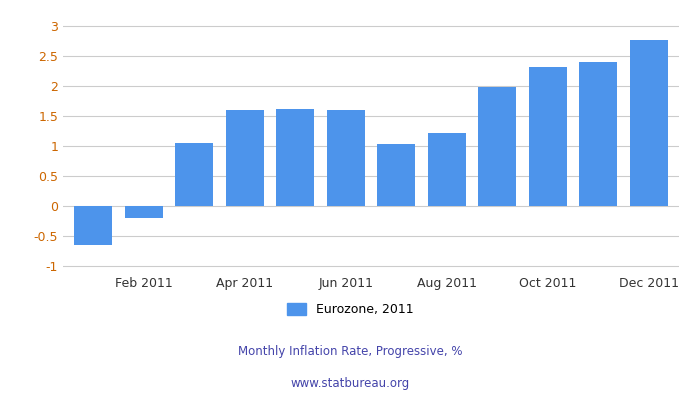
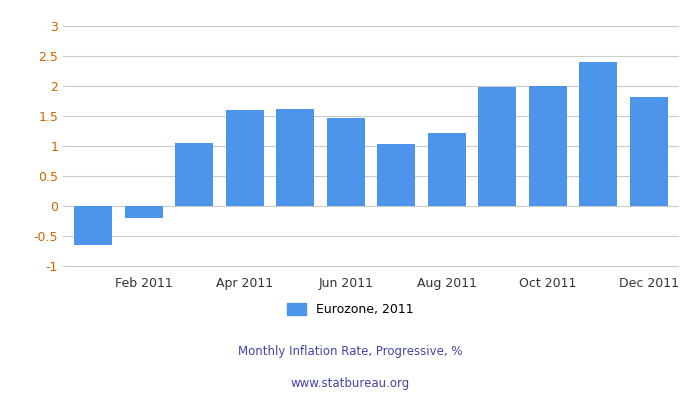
Jun 2011: 1.60 -> 1.46
Oct 2011: 2.31 -> 2.00
Dec 2011: 2.76 -> 1.82
